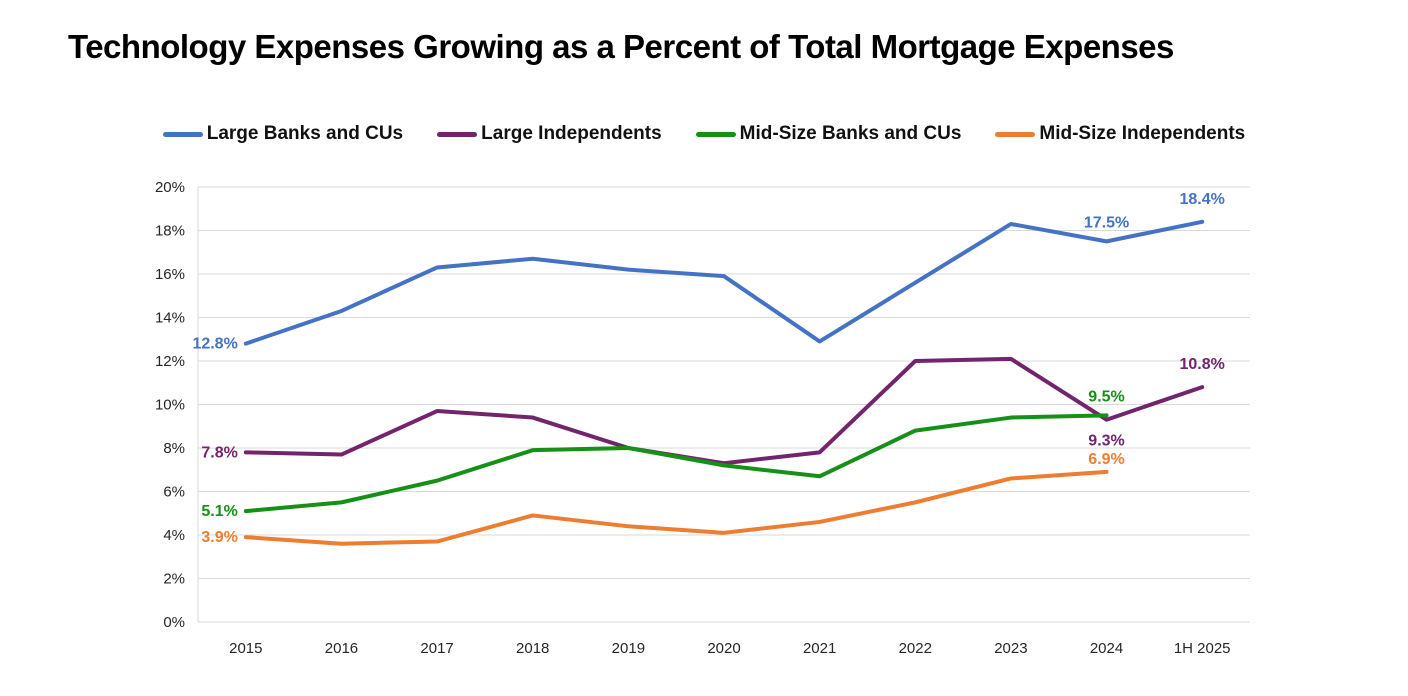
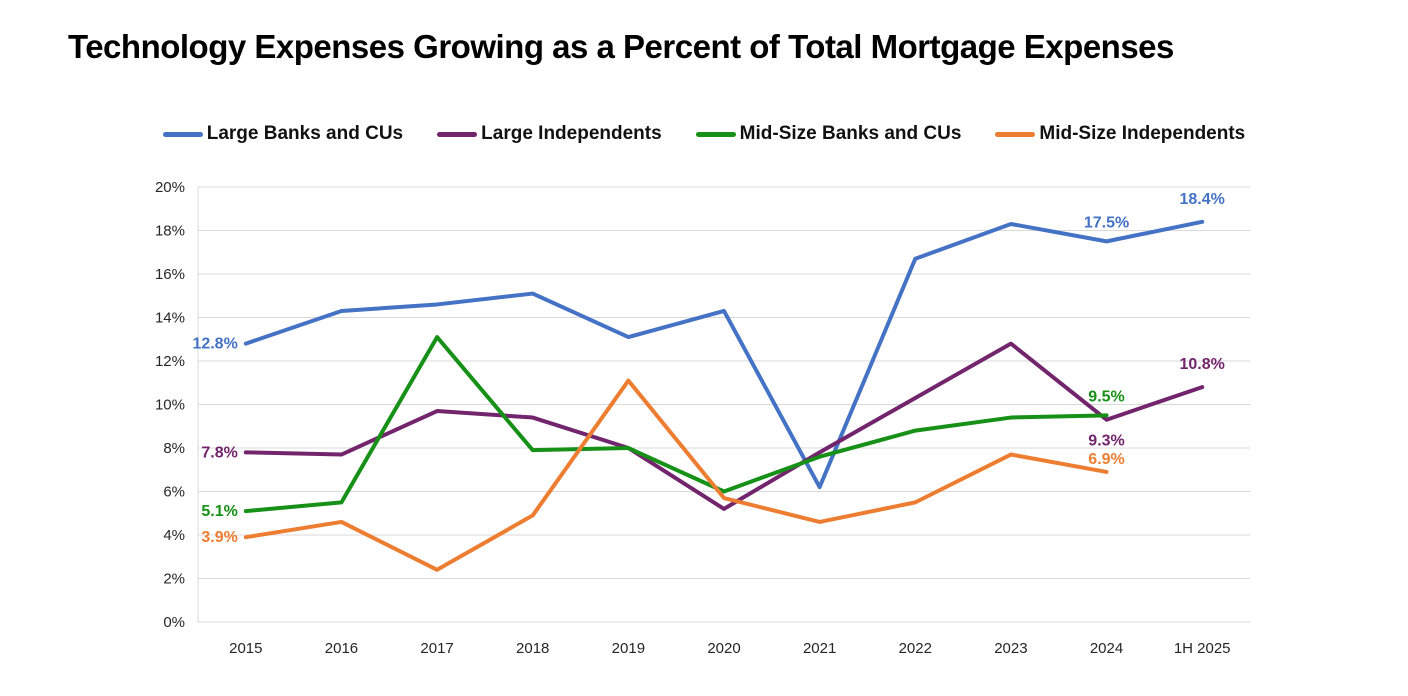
Mid-Size Independents/2016: 3.6% -> 4.6%
Large Banks and CUs/2017: 16.3% -> 14.6%
Mid-Size Banks and CUs/2017: 6.5% -> 13.1%
Mid-Size Independents/2017: 3.7% -> 2.4%
Large Banks and CUs/2018: 16.7% -> 15.1%
Large Banks and CUs/2019: 16.2% -> 13.1%
Mid-Size Independents/2019: 4.4% -> 11.1%
Large Banks and CUs/2020: 15.9% -> 14.3%
Large Independents/2020: 7.3% -> 5.2%
Mid-Size Banks and CUs/2020: 7.2% -> 6.0%
Mid-Size Independents/2020: 4.1% -> 5.7%
Large Banks and CUs/2021: 12.9% -> 6.2%
Mid-Size Banks and CUs/2021: 6.7% -> 7.6%
Large Banks and CUs/2022: 15.6% -> 16.7%
Large Independents/2022: 12.0% -> 10.3%
Large Independents/2023: 12.1% -> 12.8%
Mid-Size Independents/2023: 6.6% -> 7.7%
